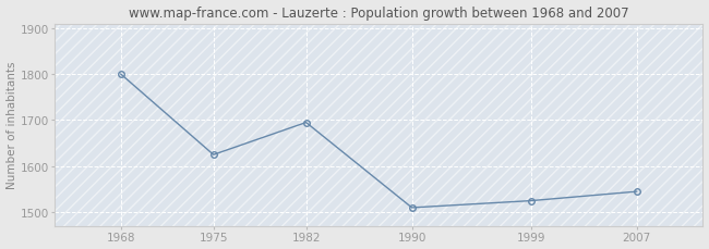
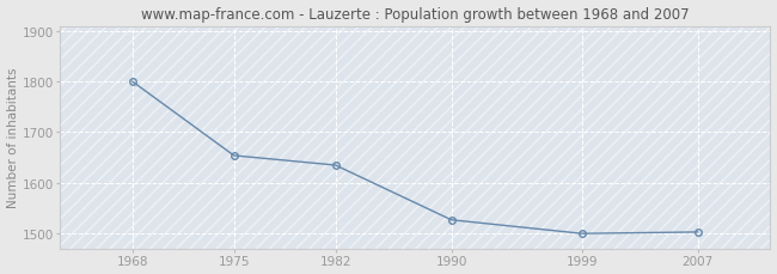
1975: 1625 -> 1654
1982: 1695 -> 1635
1990: 1510 -> 1527
1999: 1525 -> 1500
2007: 1545 -> 1503
